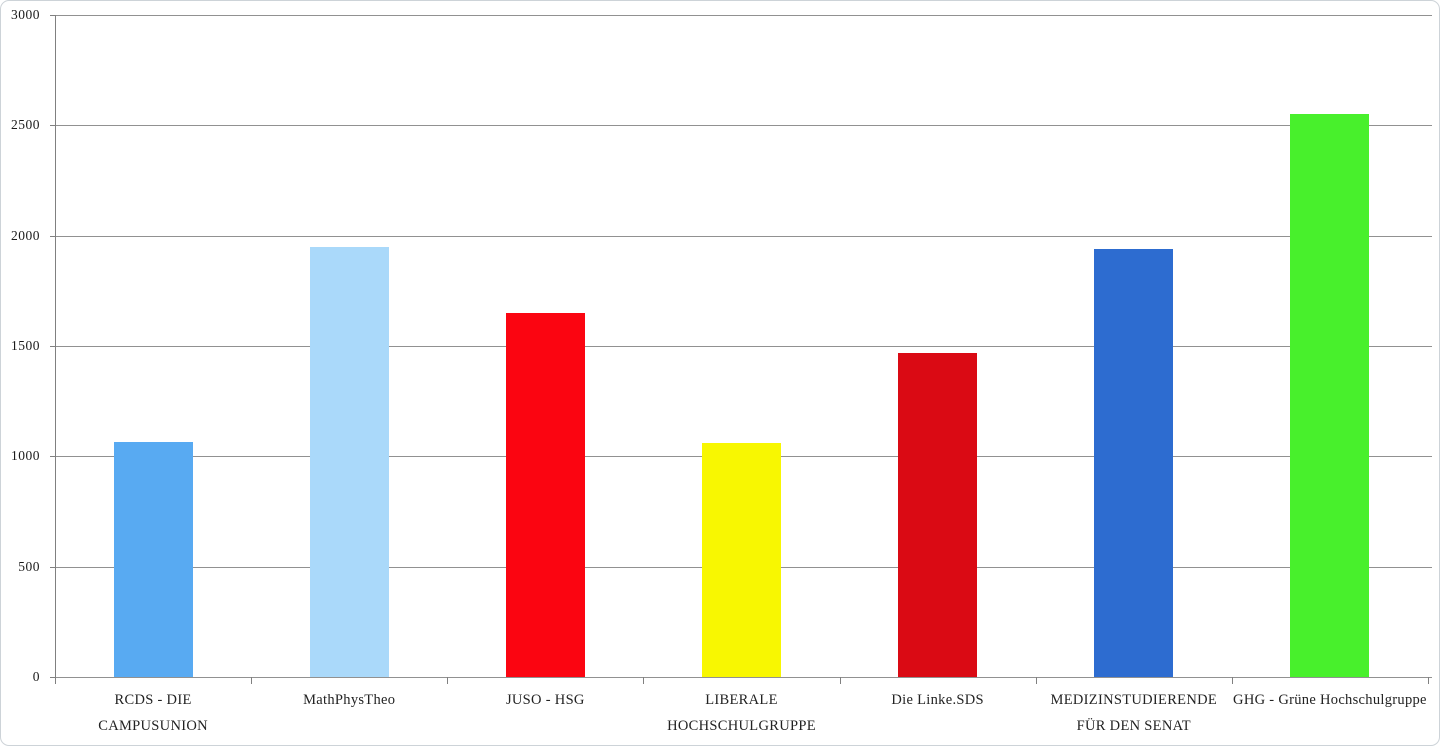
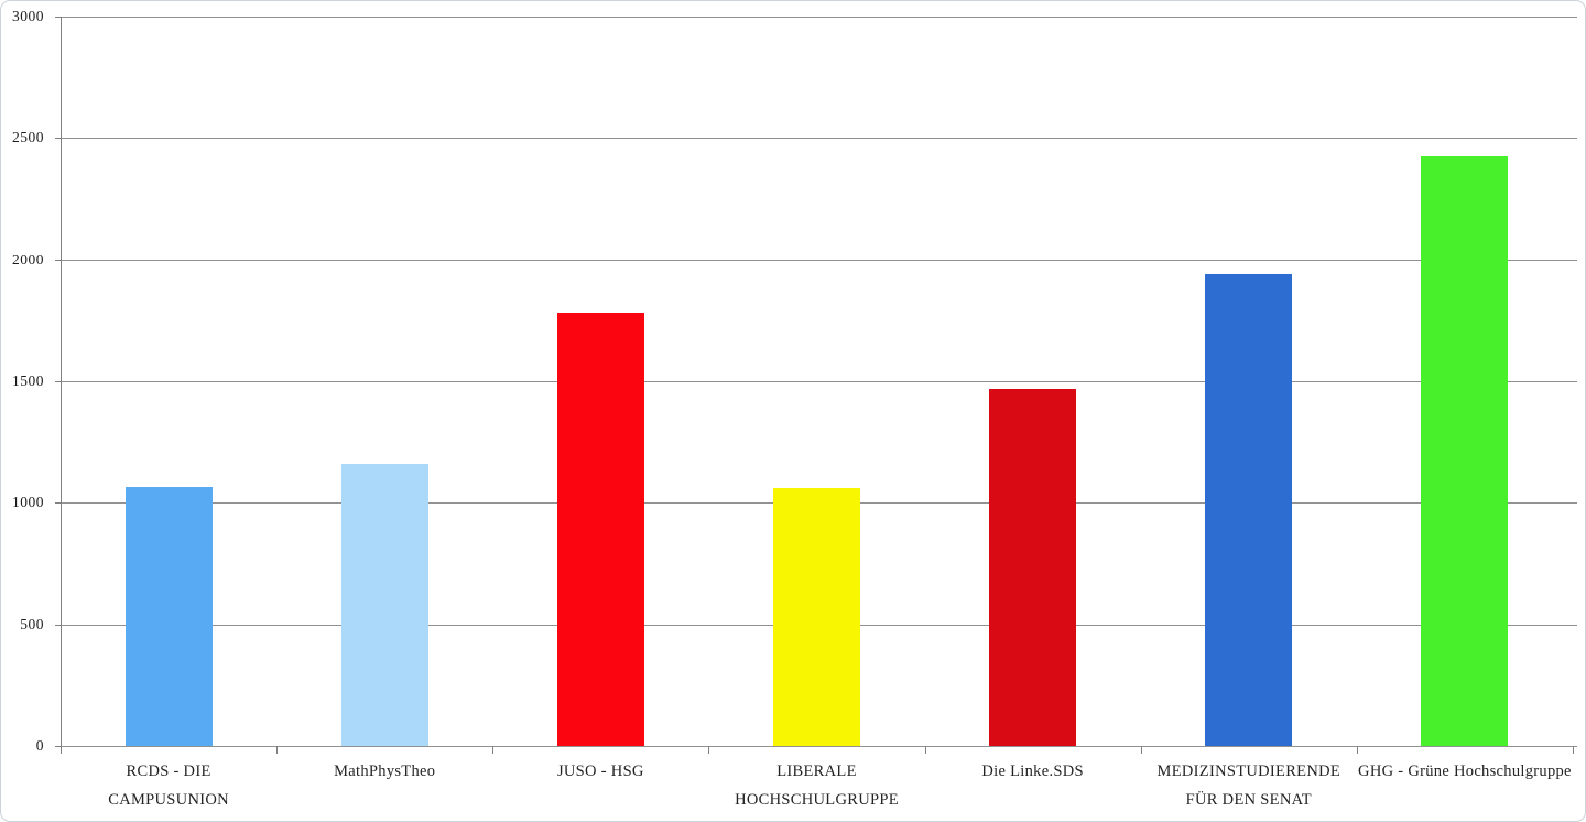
MathPhysTheo: 1950 -> 1160
JUSO - HSG: 1650 -> 1780
GHG - Grüne Hochschulgruppe: 2550 -> 2420
